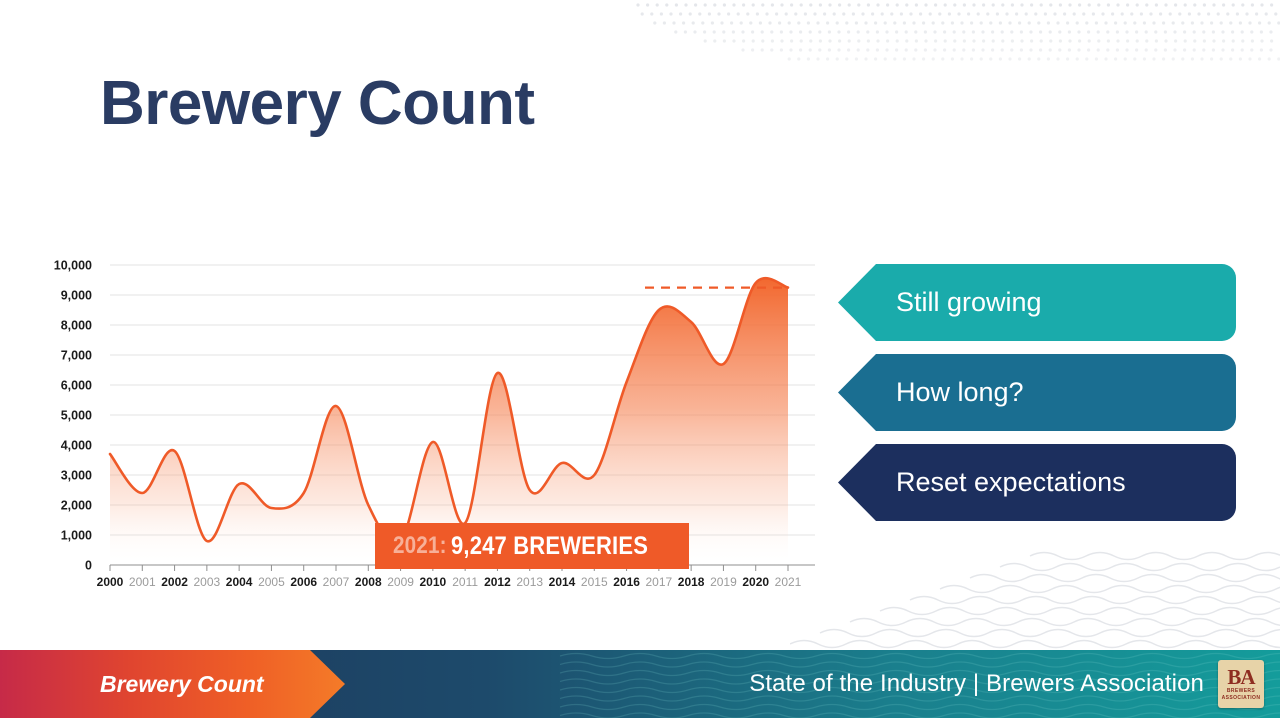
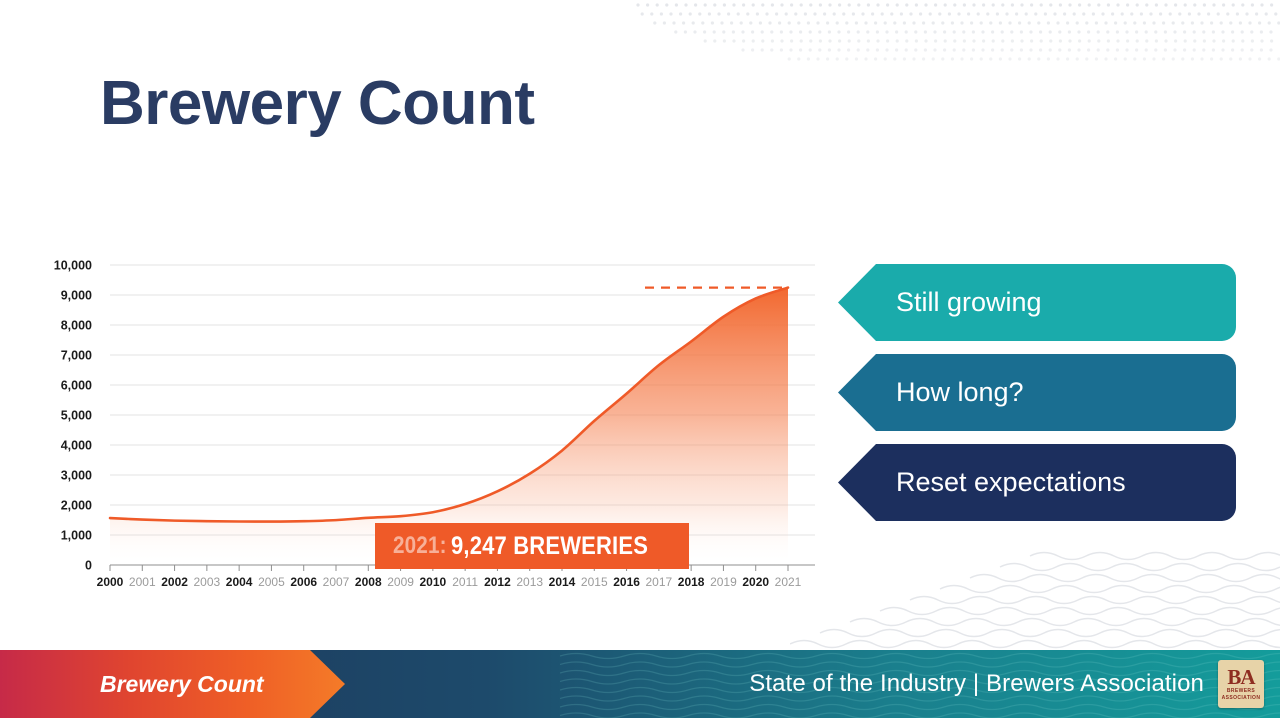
2000: 3700 -> 1600
2001: 2400 -> 1500
2002: 3800 -> 1500
2003: 800 -> 1500
2004: 2700 -> 1400
2005: 1900 -> 1400
2006: 2400 -> 1500
2007: 5300 -> 1500
2008: 2000 -> 1600
2009: 800 -> 1600
2010: 4100 -> 1800
2011: 1400 -> 2000
2012: 6400 -> 2500
2013: 2500 -> 3000
2014: 3400 -> 3800
2015: 3000 -> 4800
2016: 6100 -> 5700
2017: 8500 -> 6700
2018: 8100 -> 7400
2019: 6700 -> 8300
2020: 9400 -> 8900
